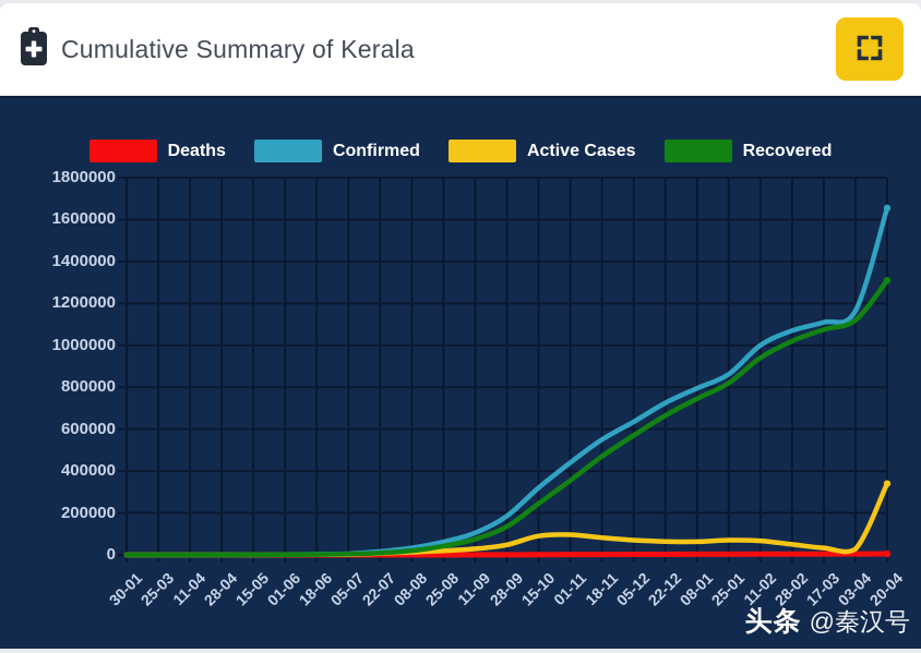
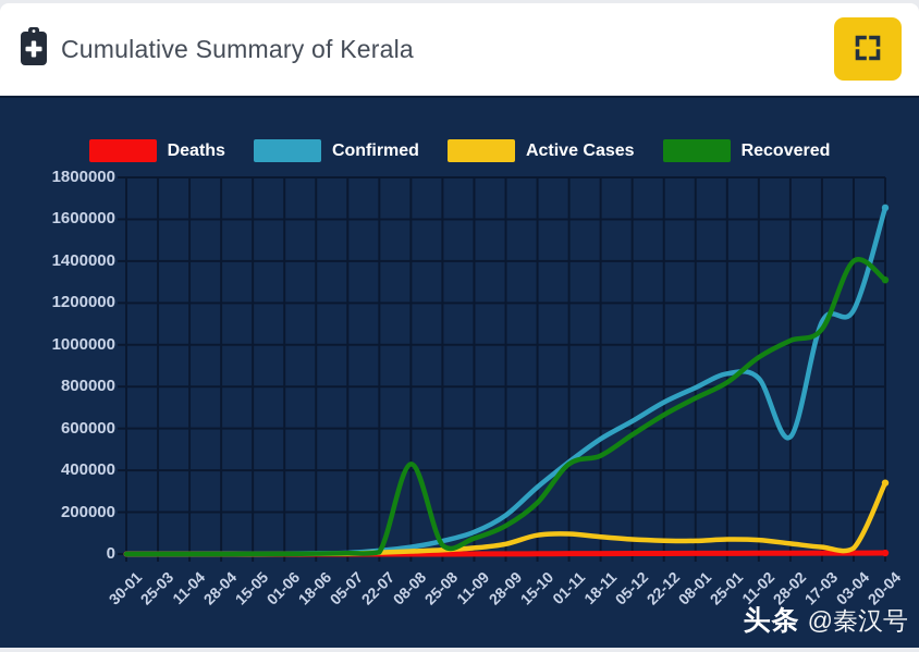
Recovered/08-08: 20000 -> 430000
Recovered/01-11: 360000 -> 430000
Confirmed/11-02: 1000000 -> 840000
Confirmed/28-02: 1070000 -> 560000
Recovered/03-04: 1120000 -> 1400000
